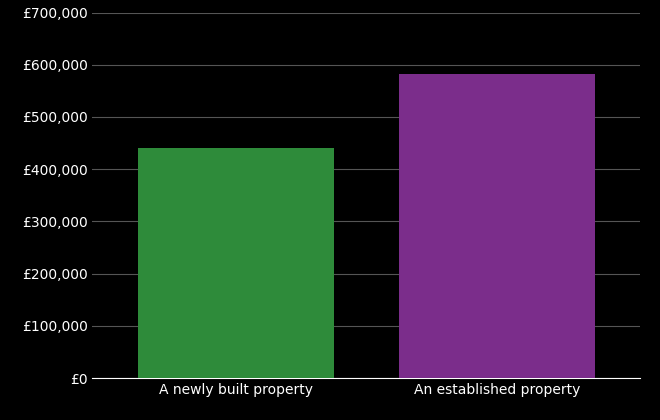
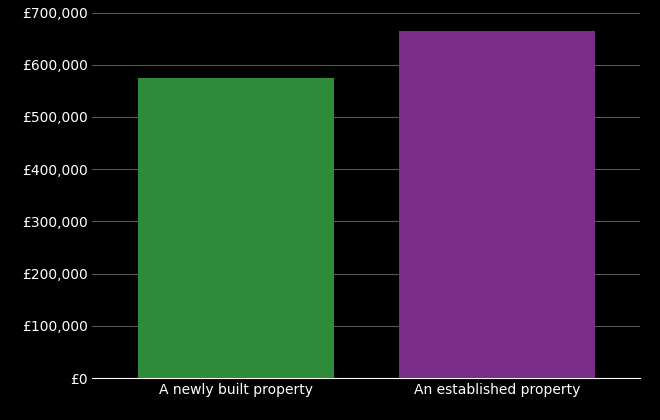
A newly built property: £440,000 -> £575,000
An established property: £582,000 -> £665,000
